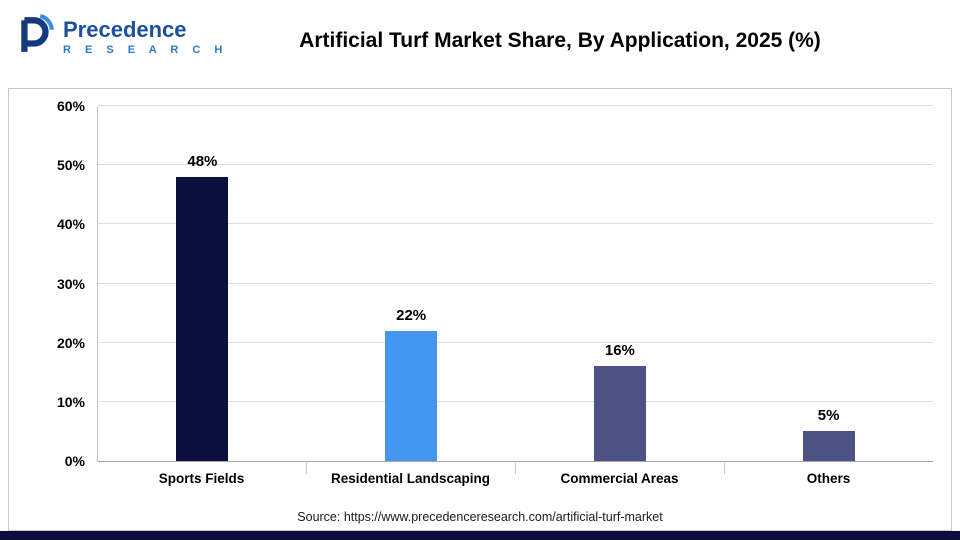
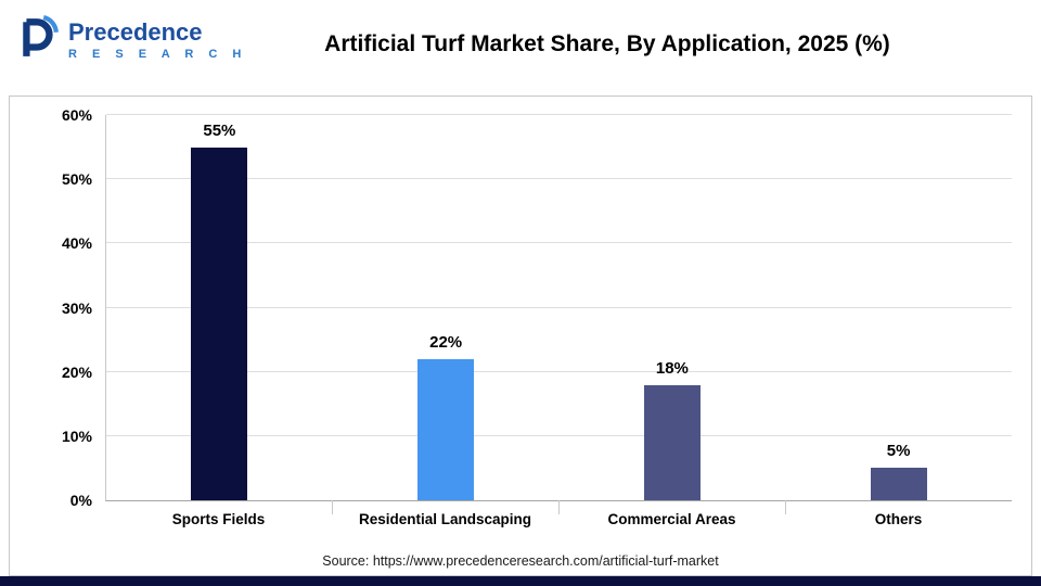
Sports Fields: 48% -> 55%
Commercial Areas: 16% -> 18%
